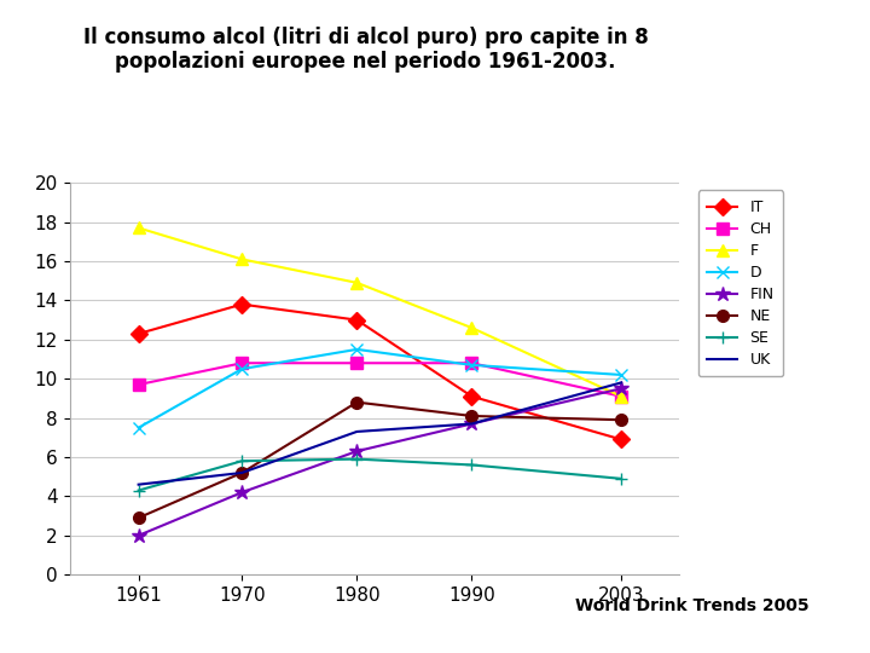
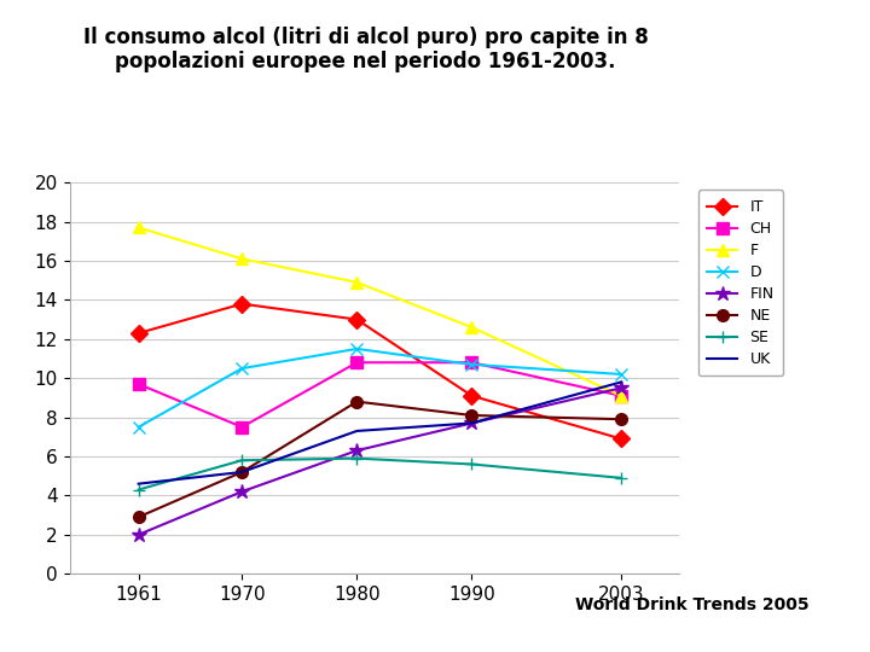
CH/1970: 10.8 -> 7.5
